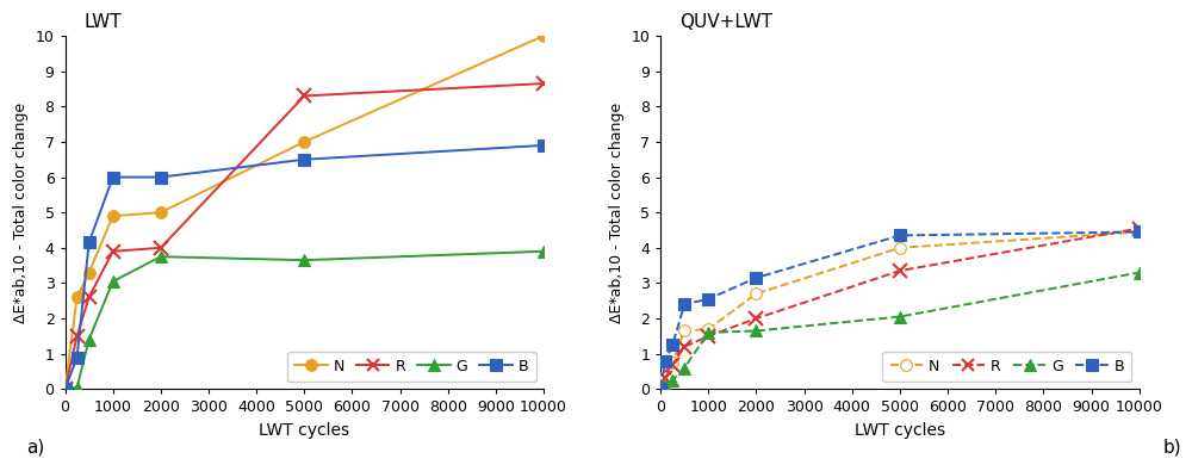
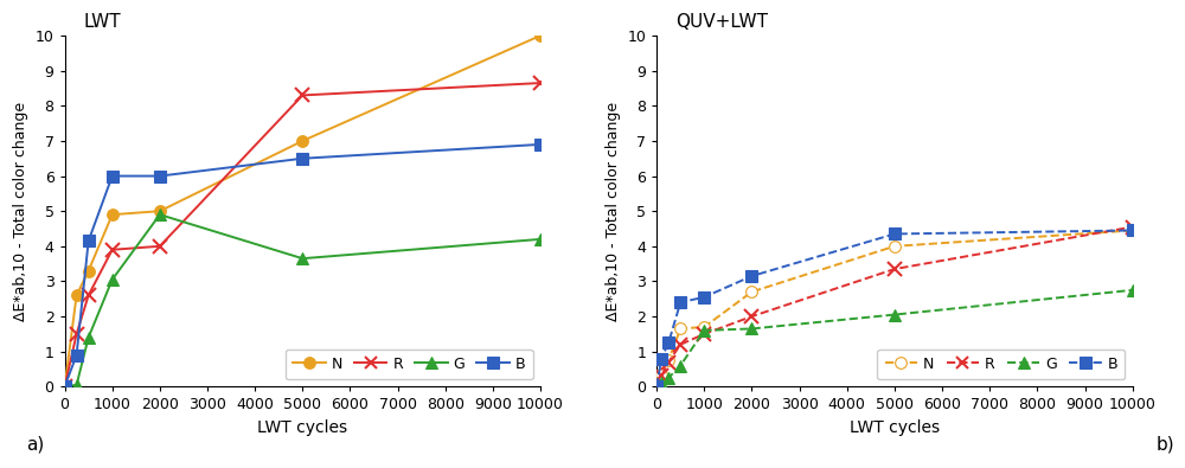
LWT/G/2000: 3.75 -> 4.90
LWT/G/10000: 3.90 -> 4.20
QUV+LWT/G/10000: 3.30 -> 2.75
